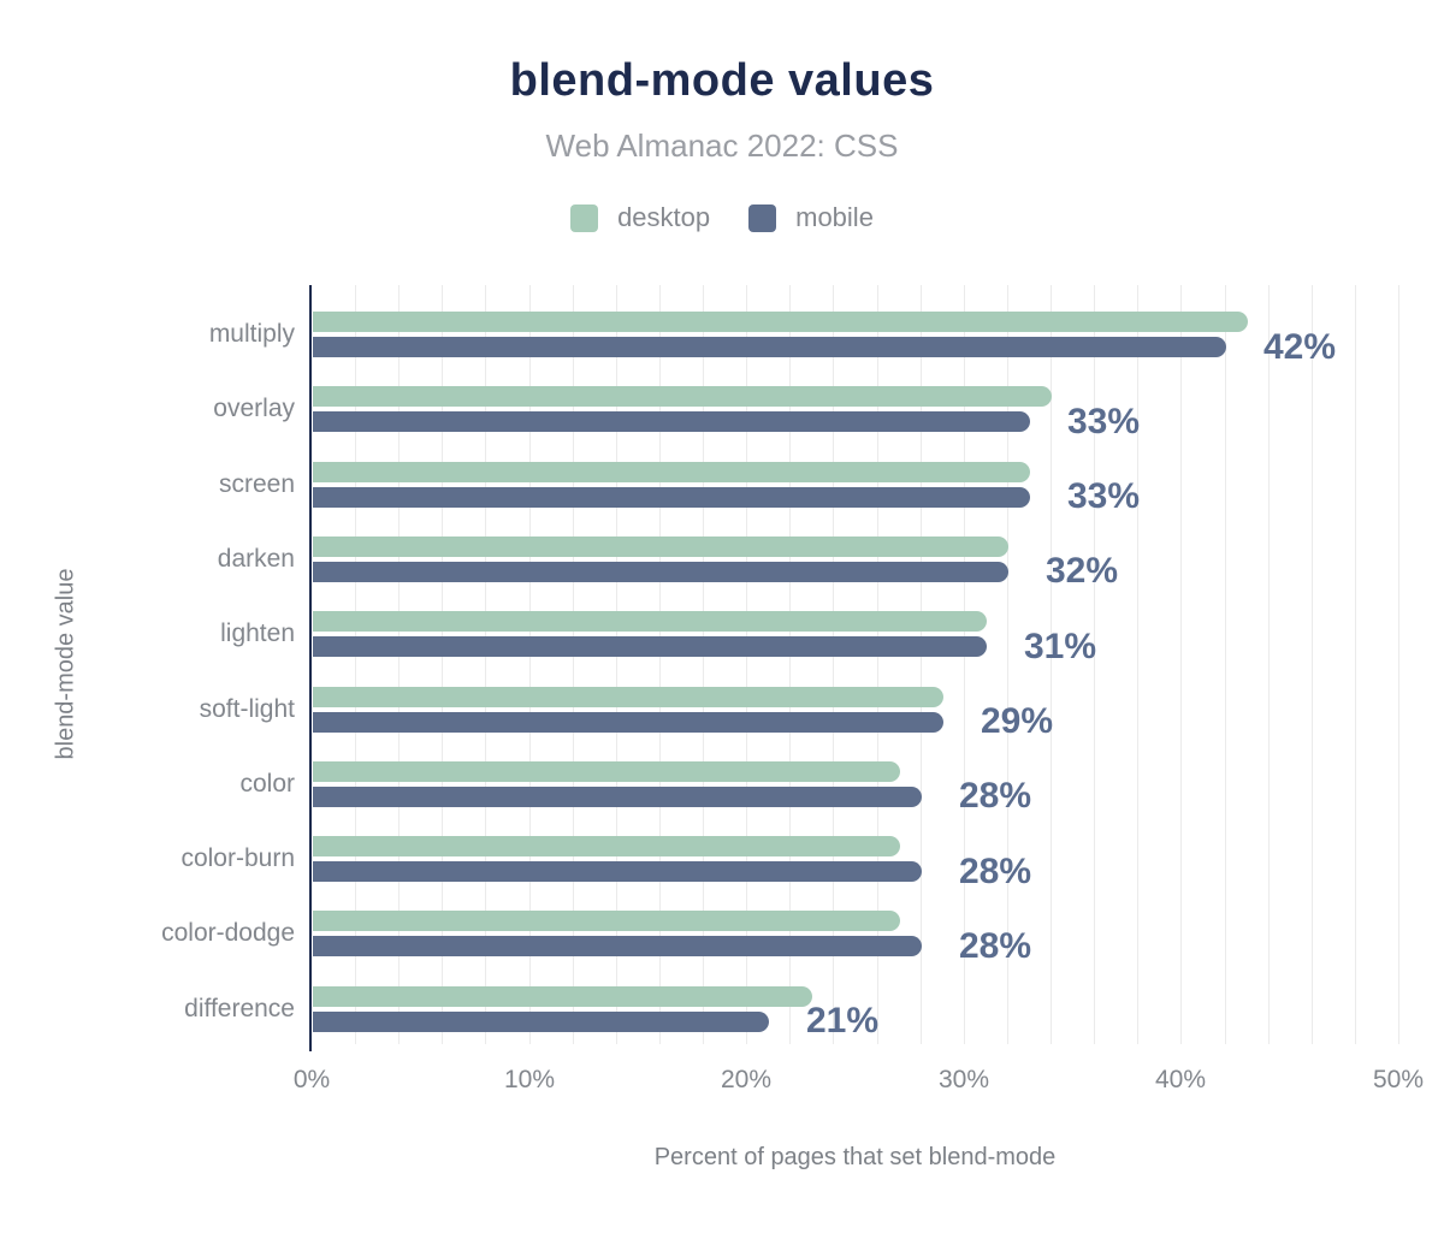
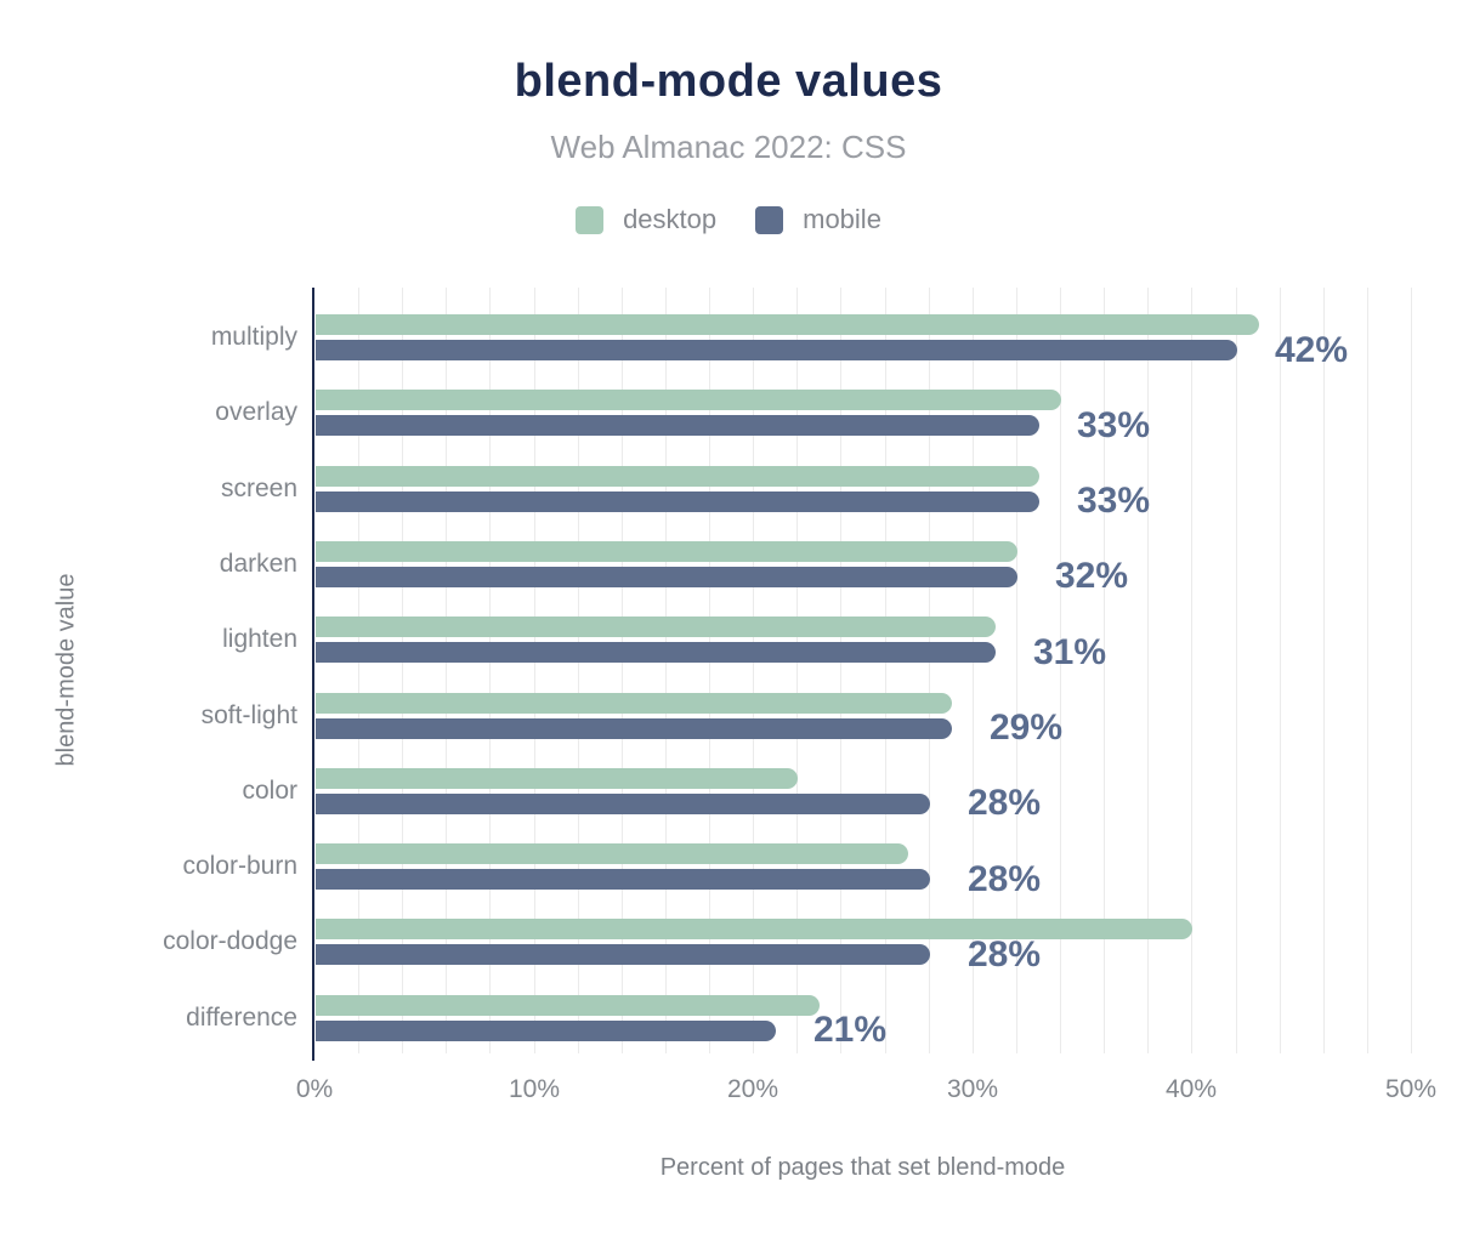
desktop/color: 27% -> 22%
desktop/color-dodge: 27% -> 40%
